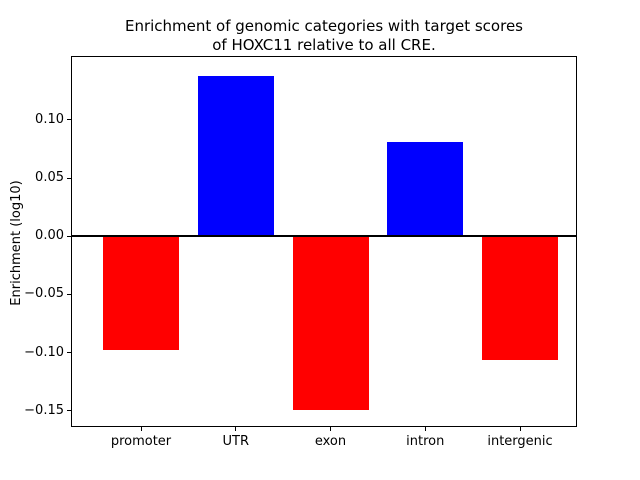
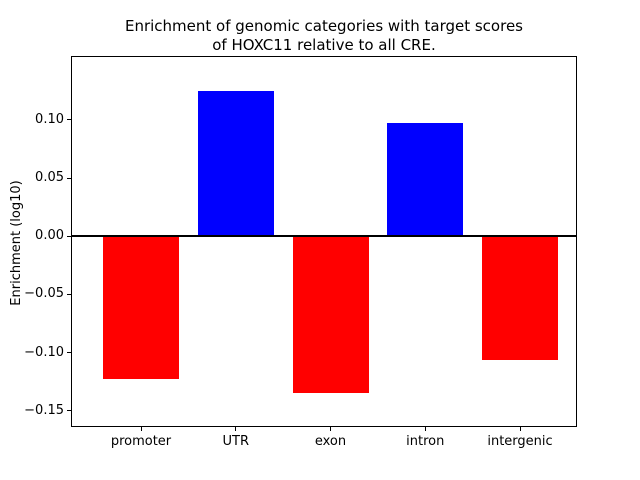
promoter: -0.098 -> -0.123
UTR: 0.138 -> 0.125
exon: -0.149 -> -0.135
intron: 0.081 -> 0.097
